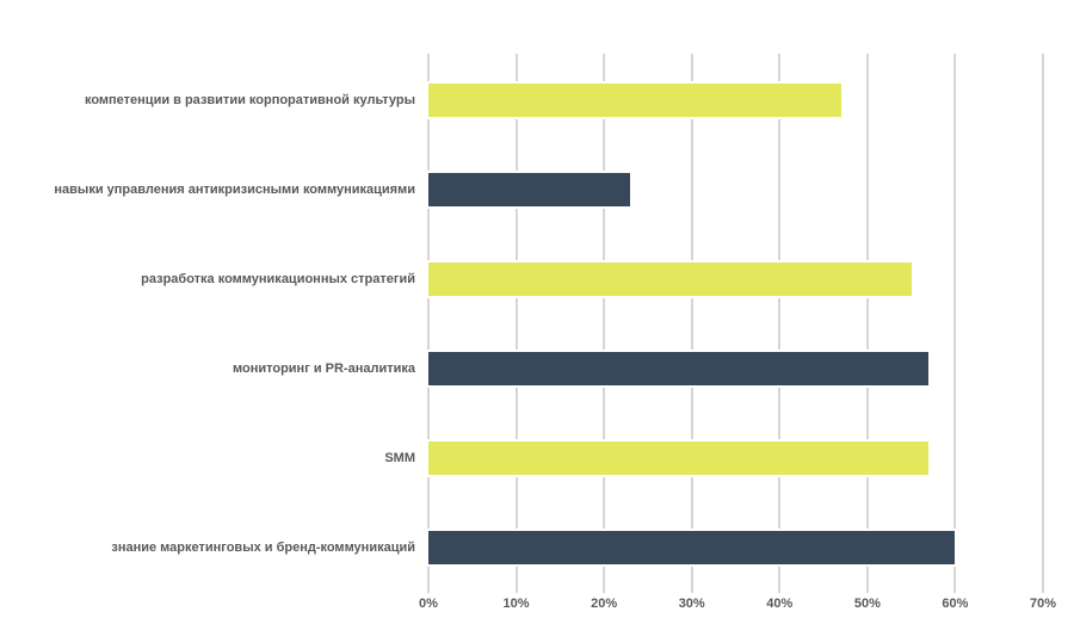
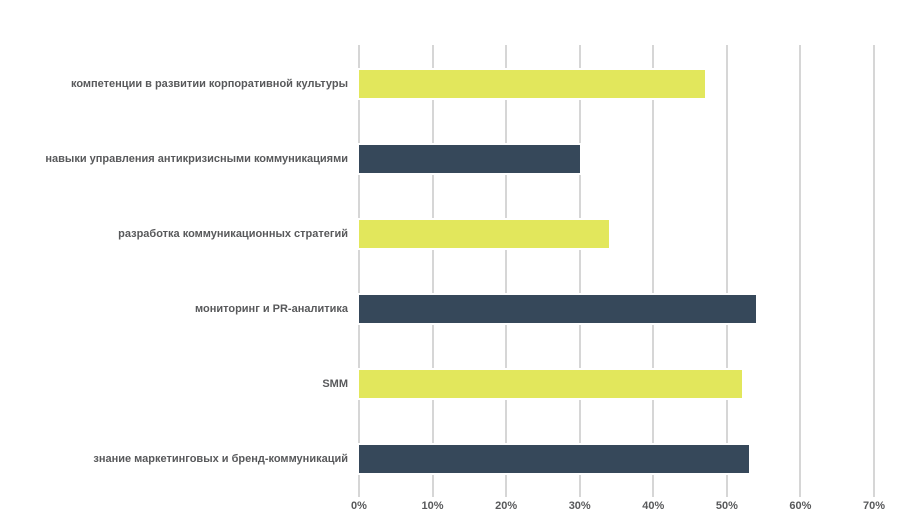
навыки управления антикризисными коммуникациями: 23% -> 30%
разработка коммуникационных стратегий: 55% -> 34%
мониторинг и PR-аналитика: 57% -> 54%
SMM: 57% -> 52%
знание маркетинговых и бренд-коммуникаций: 60% -> 53%
